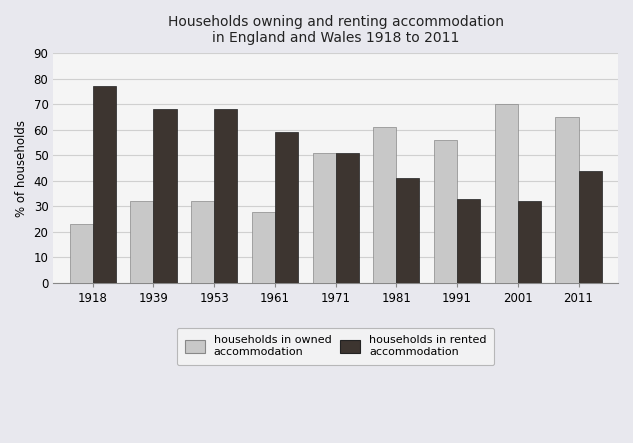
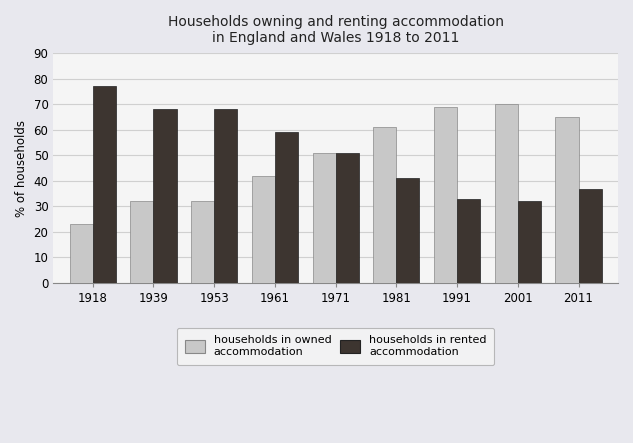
households in owned accommodation/1961: 28 -> 42
households in owned accommodation/1991: 56 -> 69
households in rented accommodation/2011: 44 -> 37
